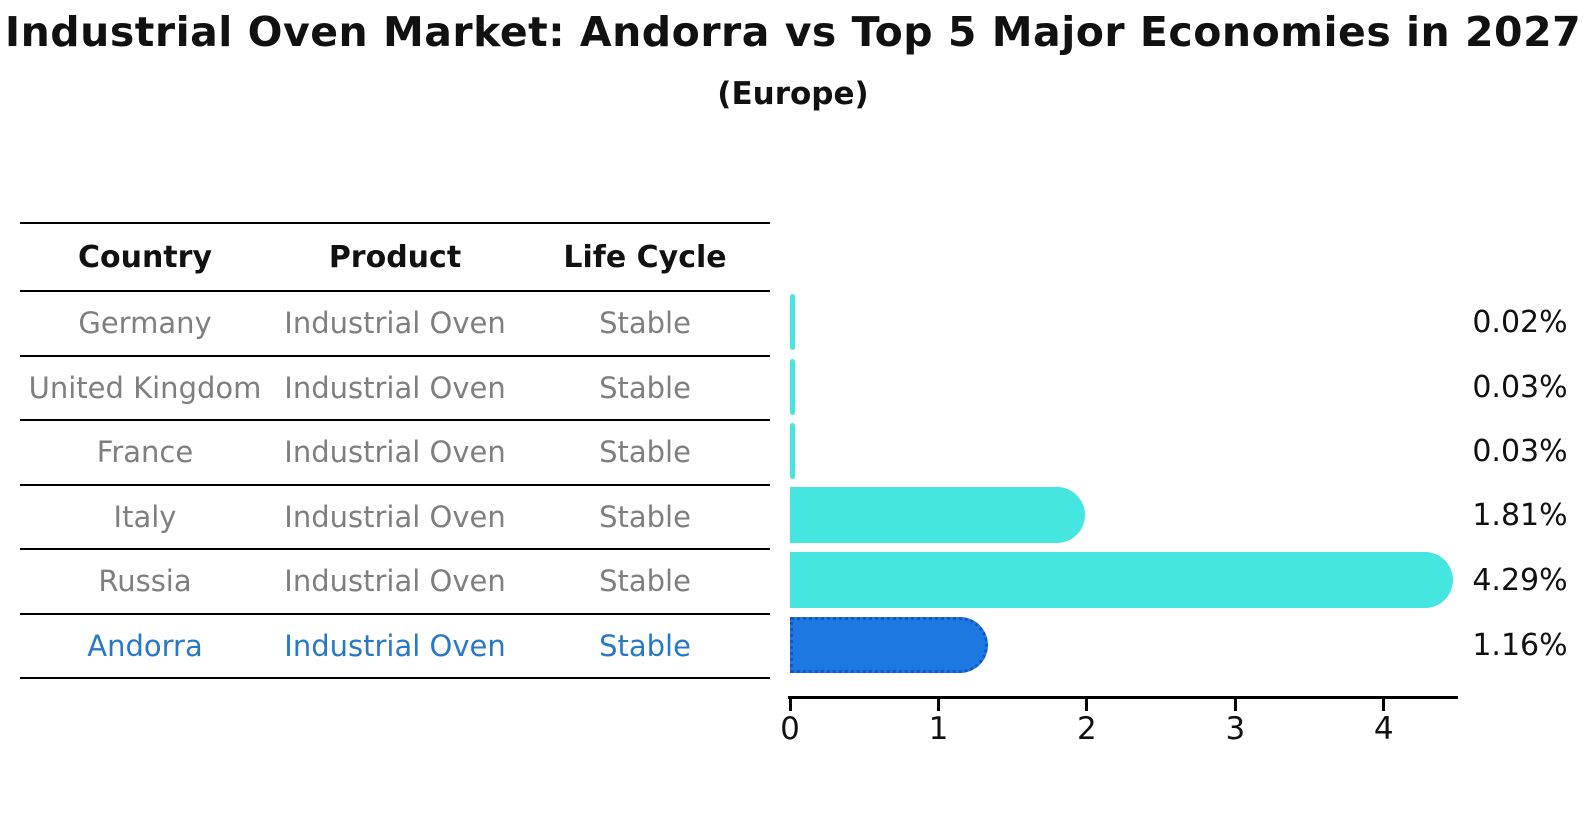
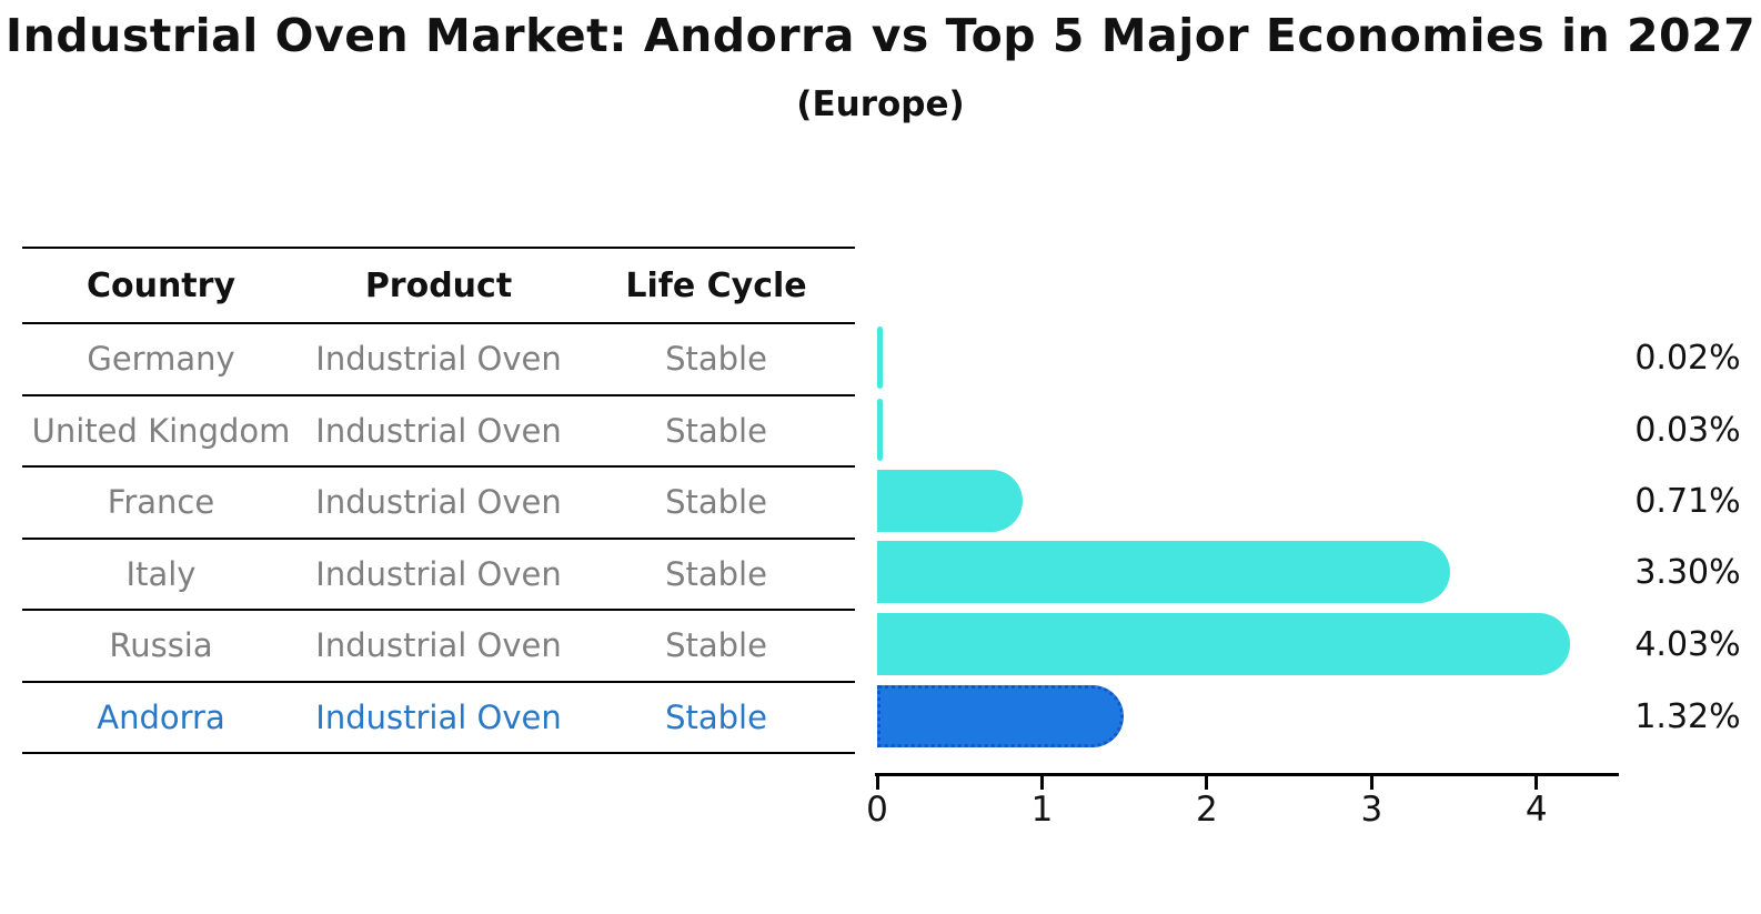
France: 0.03% -> 0.71%
Italy: 1.81% -> 3.30%
Russia: 4.29% -> 4.03%
Andorra: 1.16% -> 1.32%
